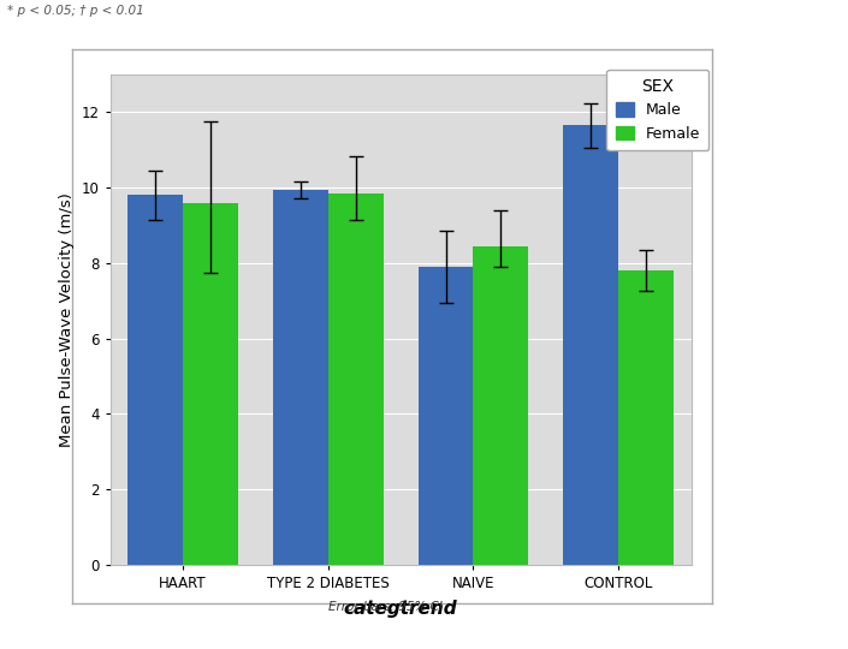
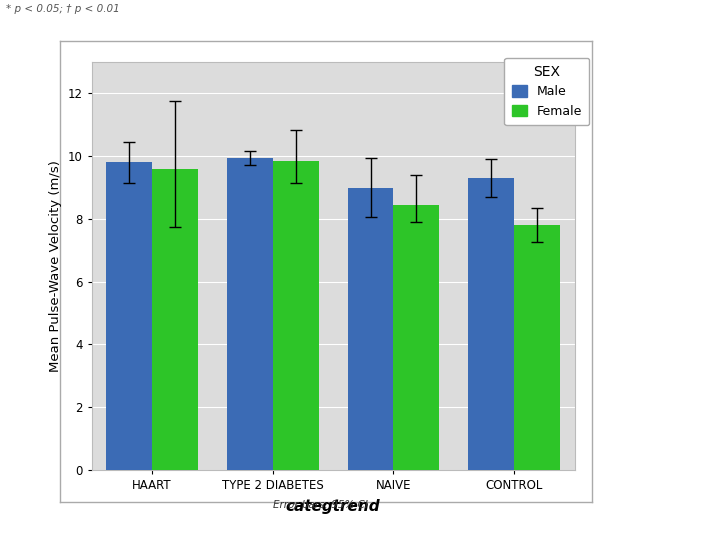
Male/NAIVE: 7.90 -> 9.00
Male/CONTROL: 11.65 -> 9.30
